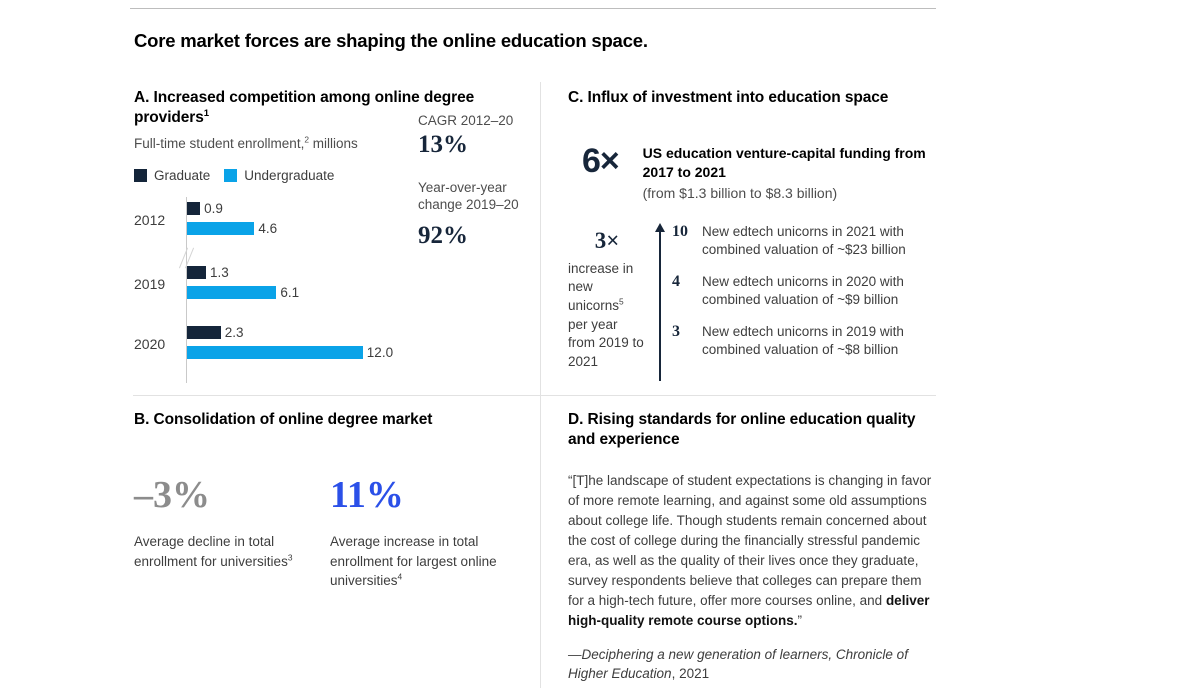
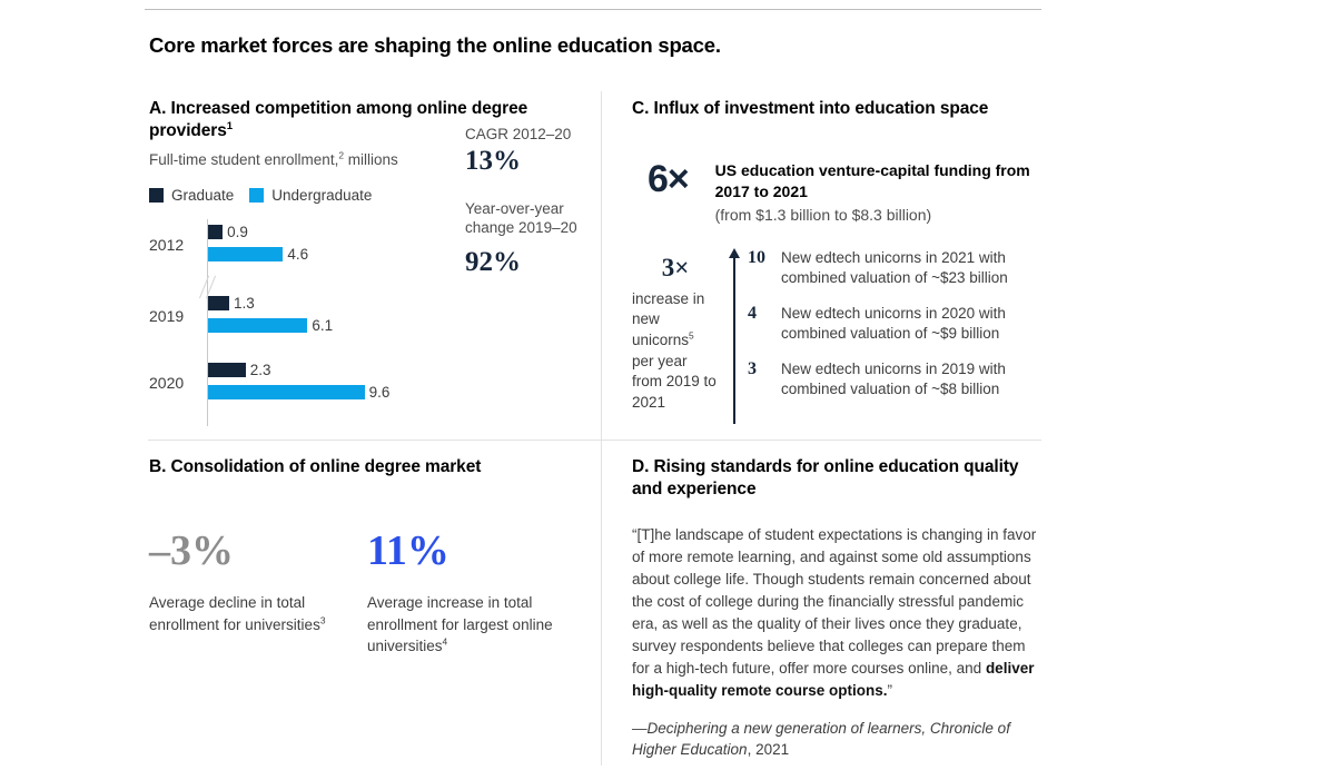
Undergraduate/2020: 12.0 -> 9.6
